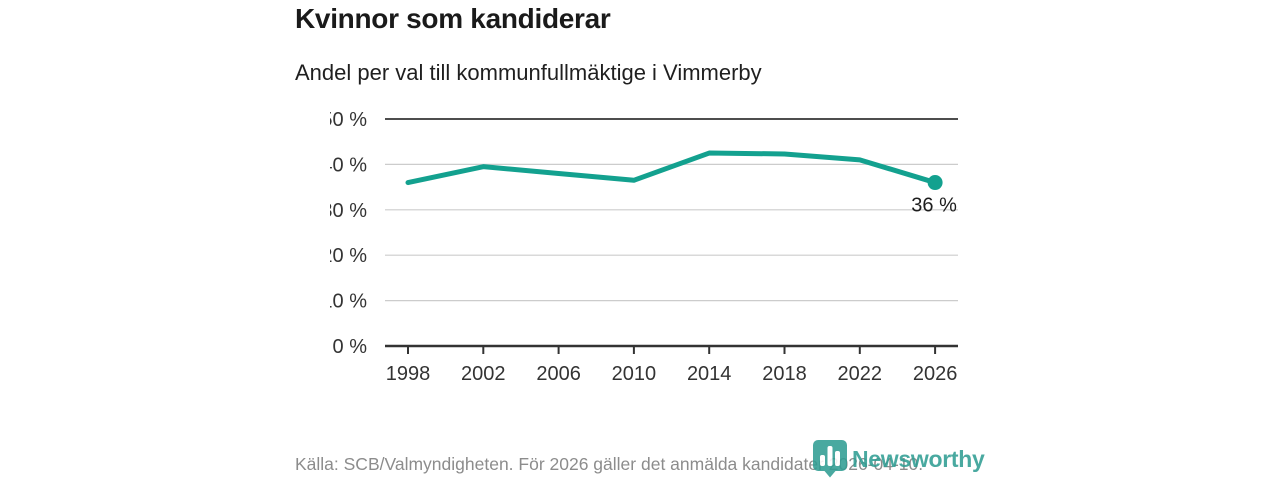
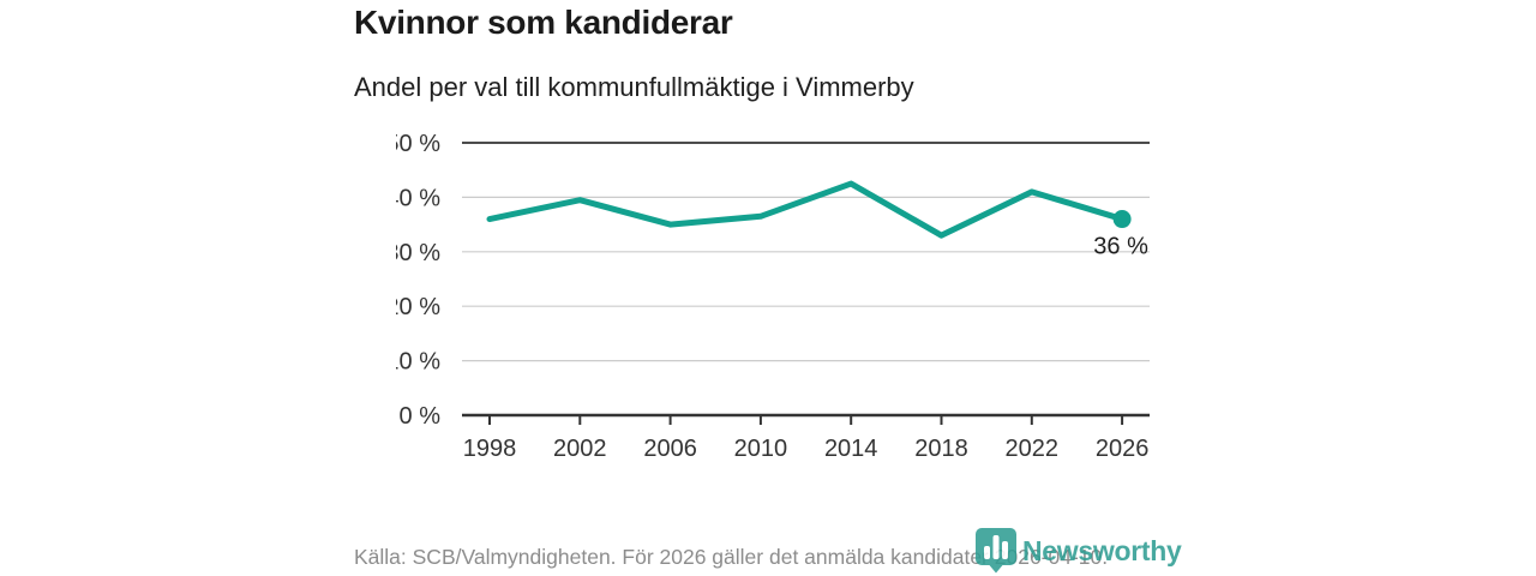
2006: 38% -> 35%
2018: 42% -> 33%
